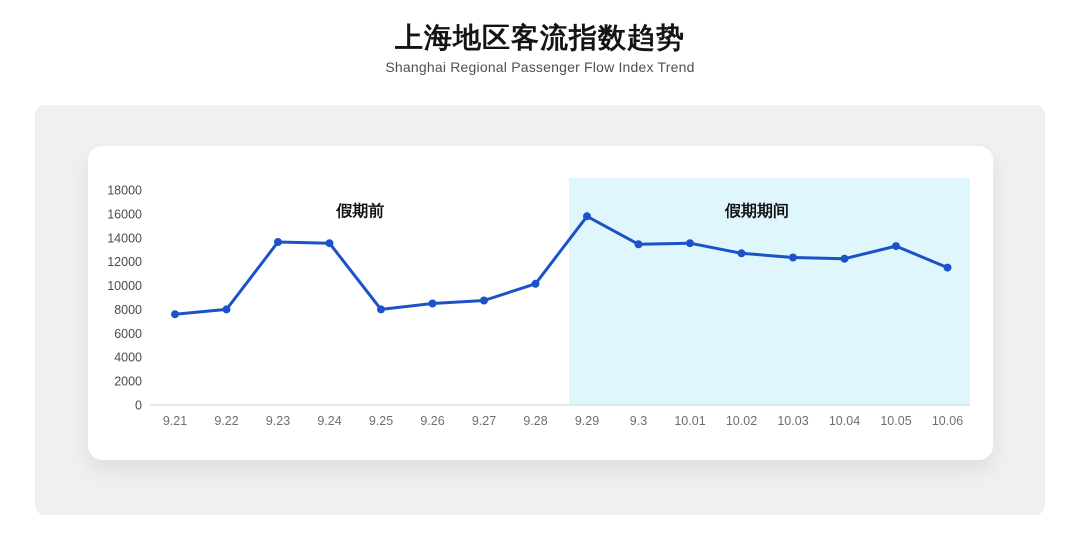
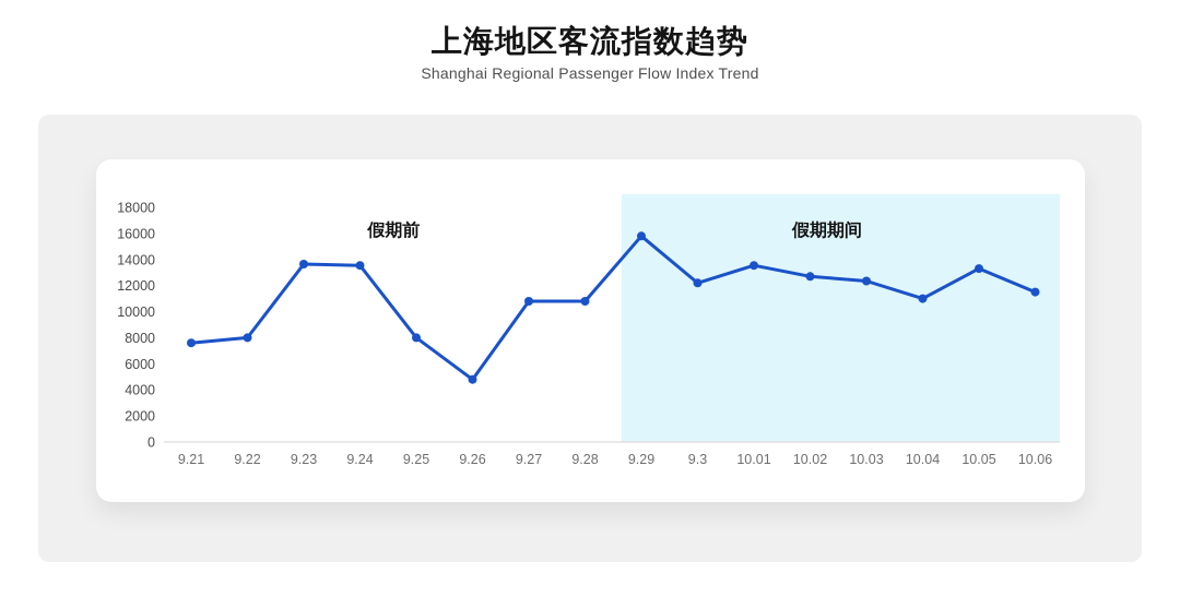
9.26: 8500 -> 4800
9.27: 8800 -> 10800
9.28: 10200 -> 10800
9.3: 13400 -> 12200
10.04: 12200 -> 11000
